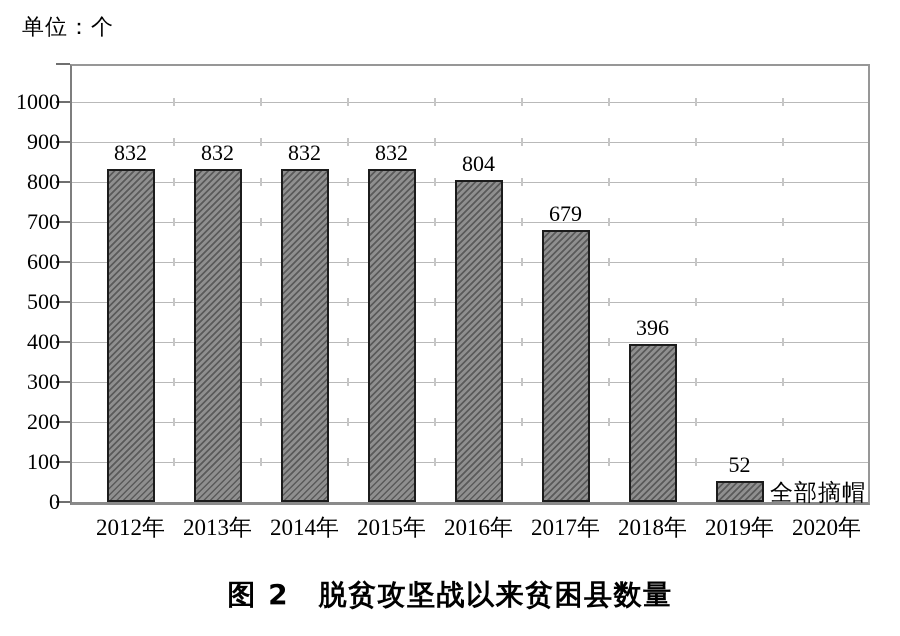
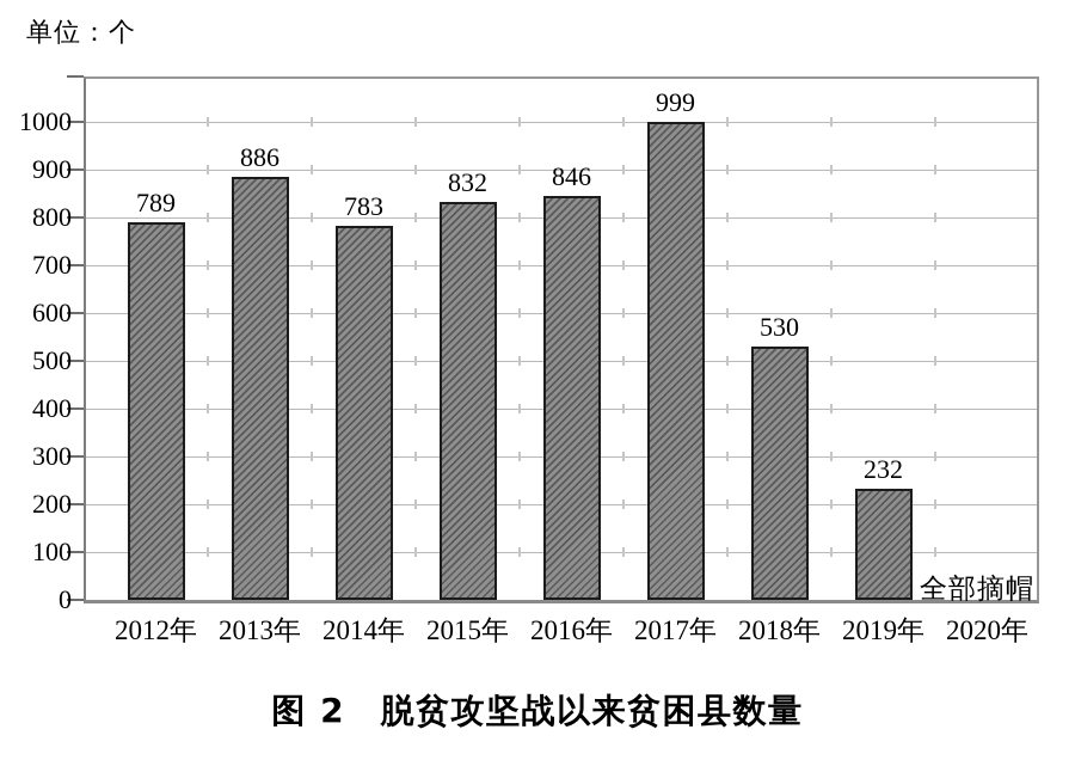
2012年: 832 -> 789
2013年: 832 -> 886
2014年: 832 -> 783
2016年: 804 -> 846
2017年: 679 -> 999
2018年: 396 -> 530
2019年: 52 -> 232
